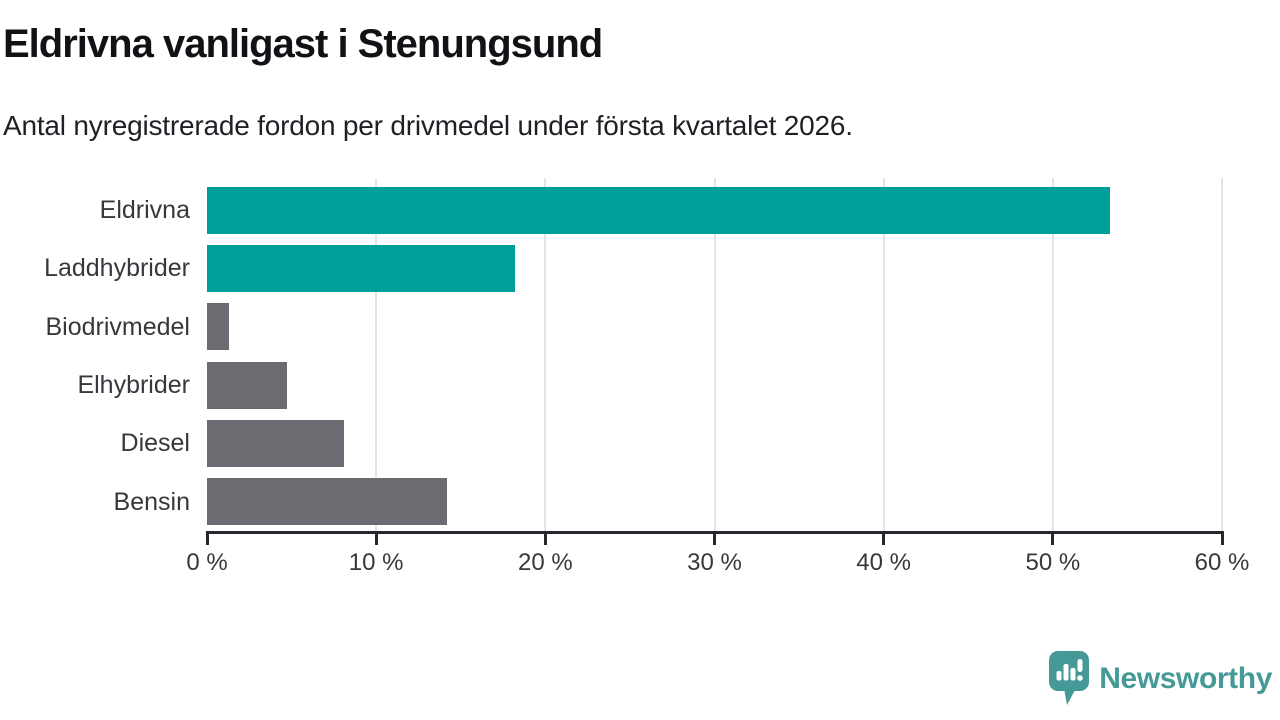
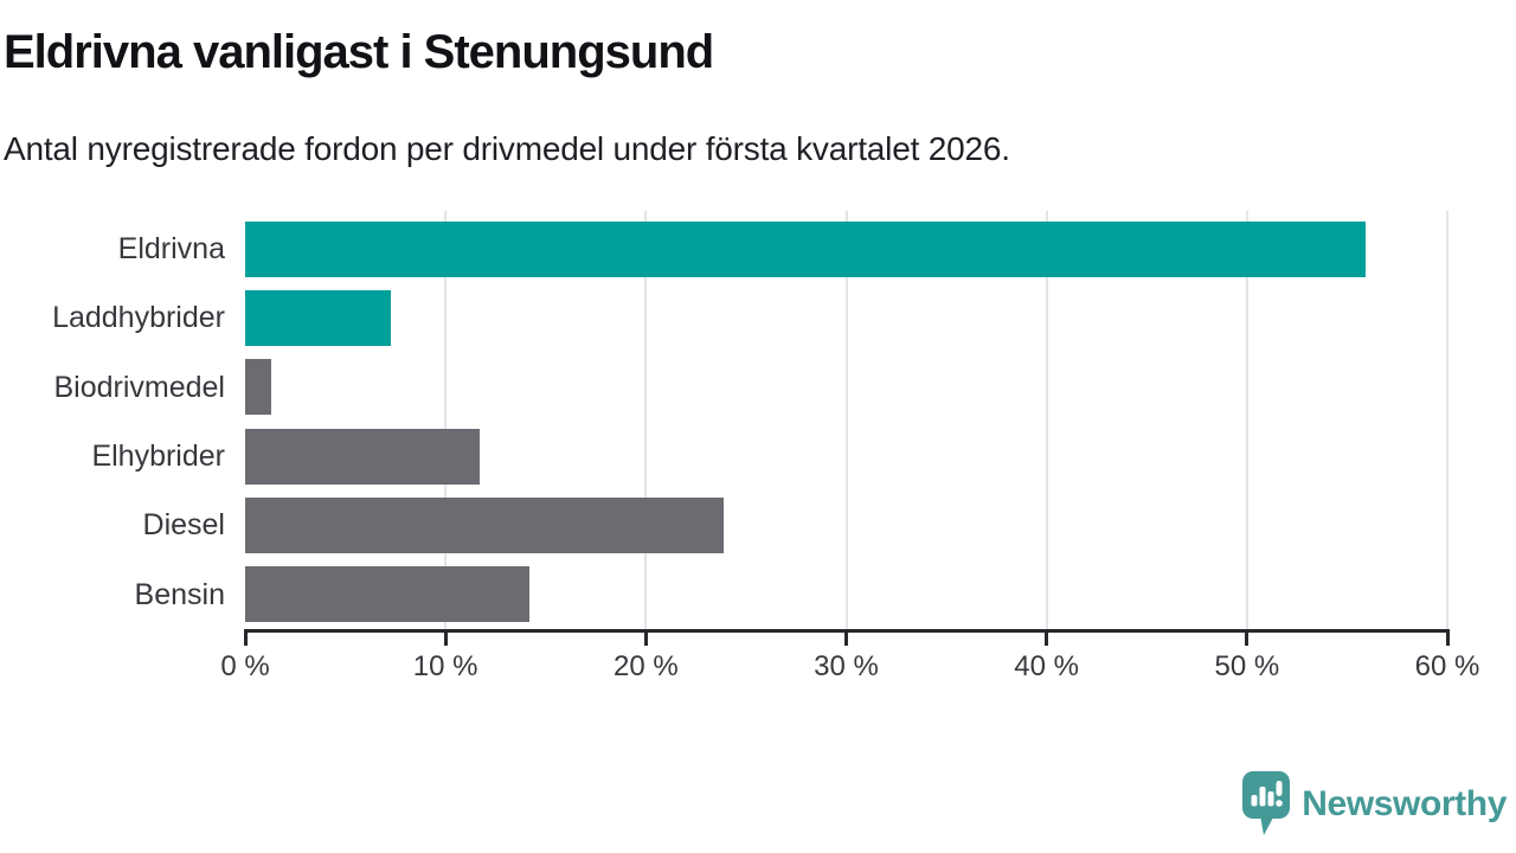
Eldrivna: 53.4% -> 55.9%
Laddhybrider: 18.2% -> 7.3%
Elhybrider: 4.7% -> 11.7%
Diesel: 8.1% -> 23.9%
